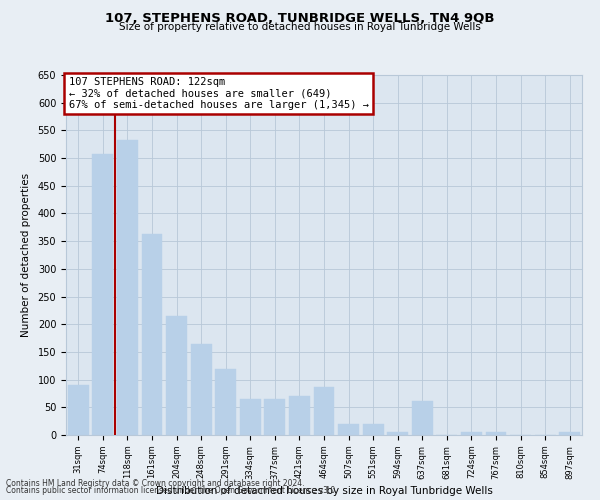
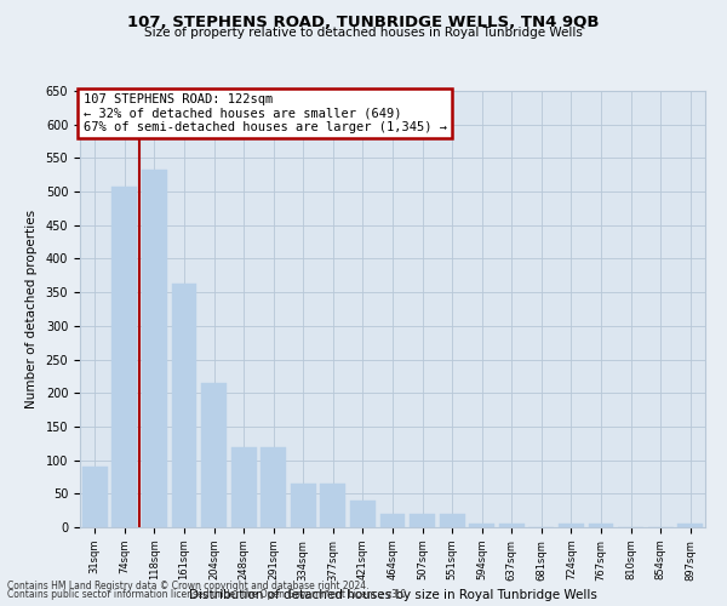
248sqm: 164 -> 120
421sqm: 70 -> 40
464sqm: 86 -> 20
637sqm: 62 -> 5
